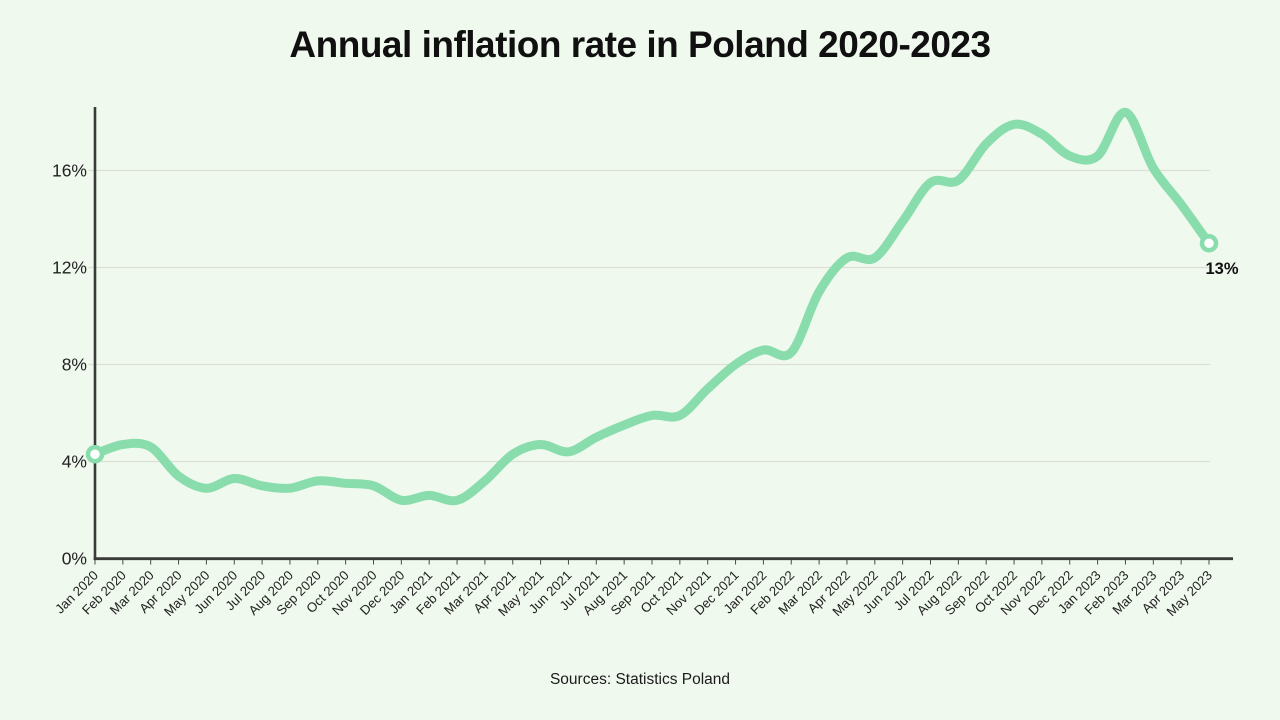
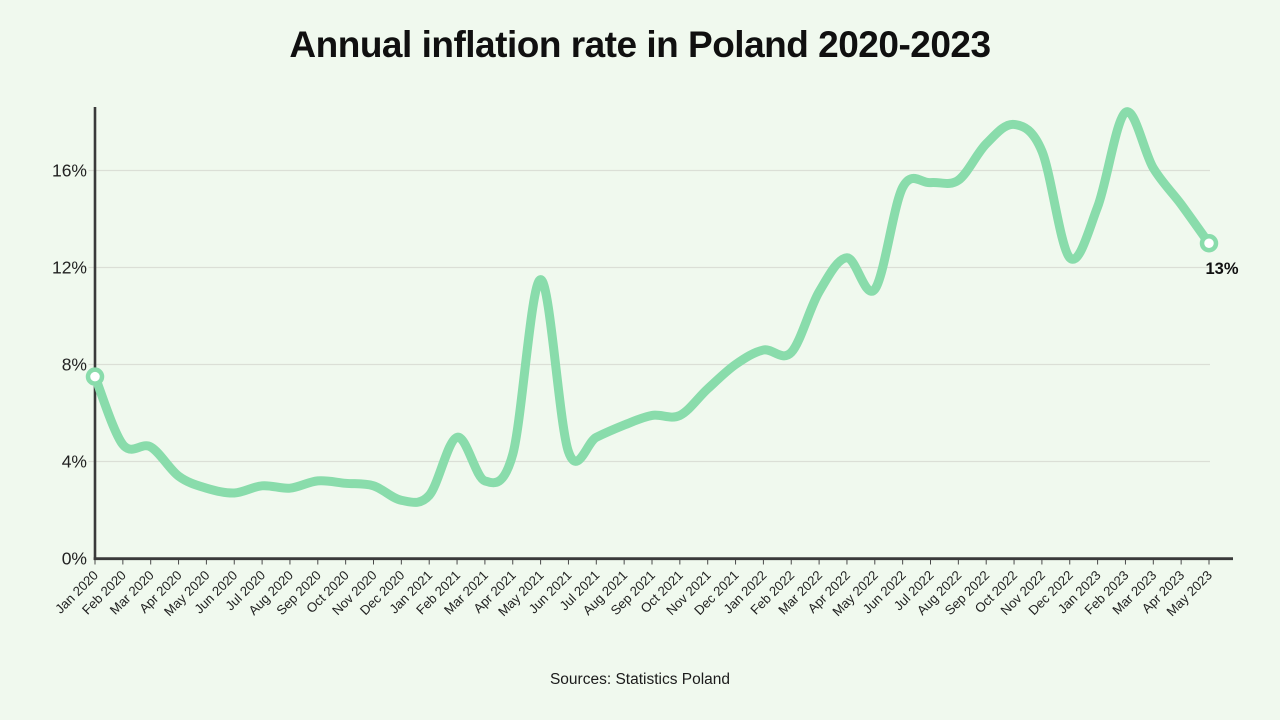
Jan 2020: 4.3% -> 7.5%
Jun 2020: 3.3% -> 2.7%
Feb 2021: 2.4% -> 5.0%
May 2021: 4.7% -> 11.5%
May 2022: 12.4% -> 11.1%
Jun 2022: 13.9% -> 15.3%
Nov 2022: 17.5% -> 16.8%
Dec 2022: 16.6% -> 12.4%
Jan 2023: 16.6% -> 14.5%
